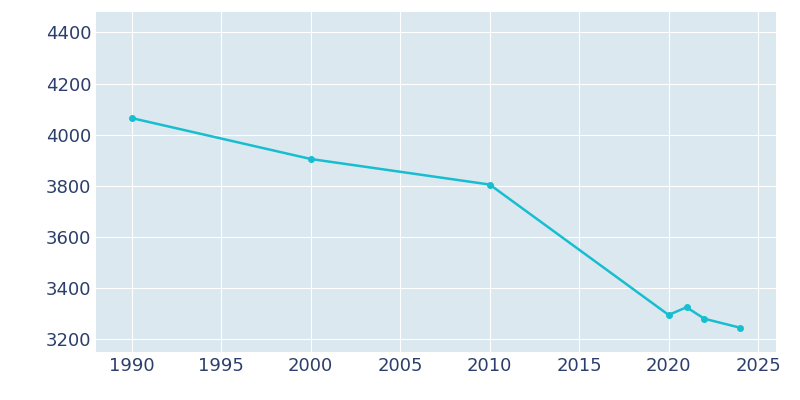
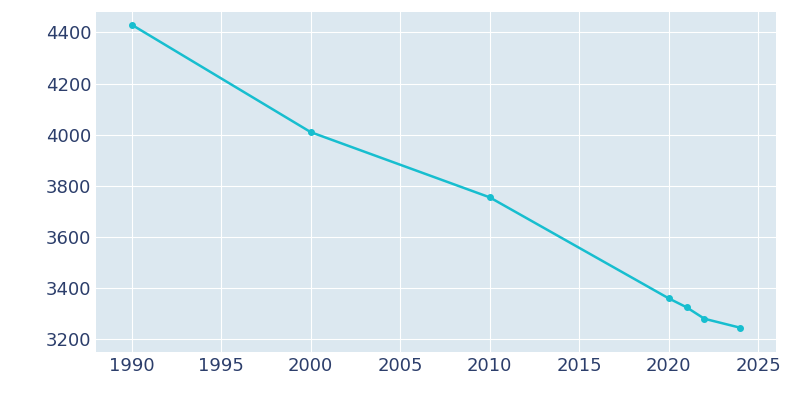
1990: 4065 -> 4430
2000: 3905 -> 4010
2010: 3805 -> 3755
2020: 3295 -> 3360
